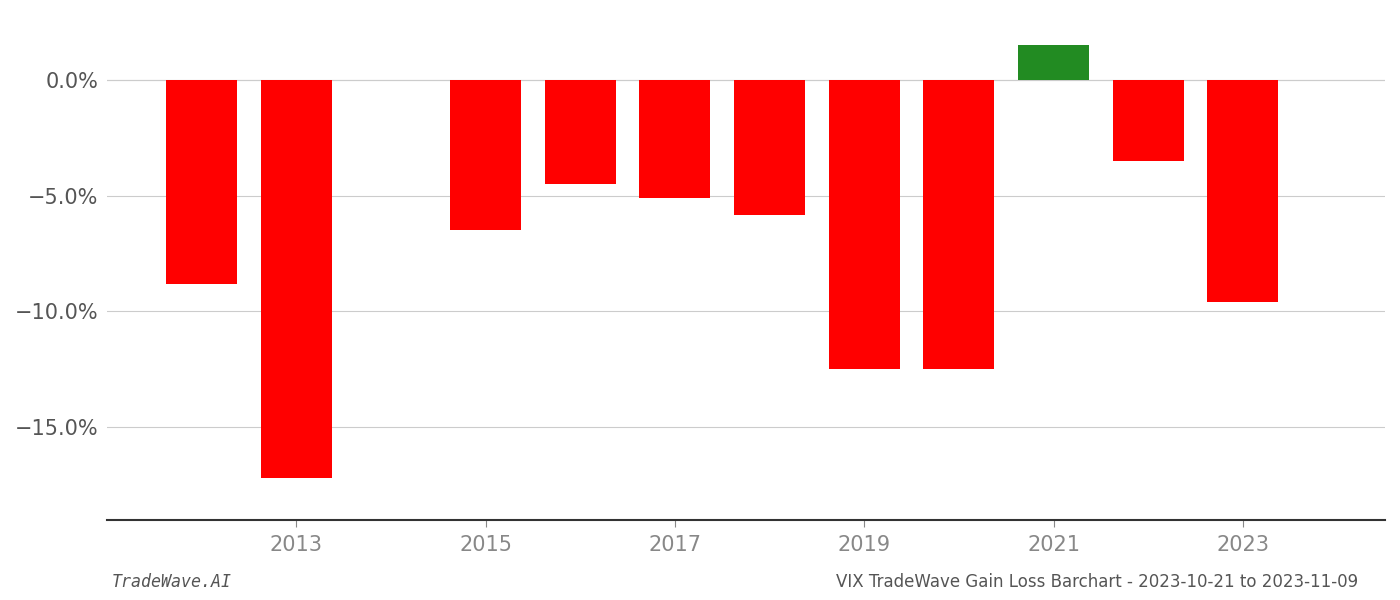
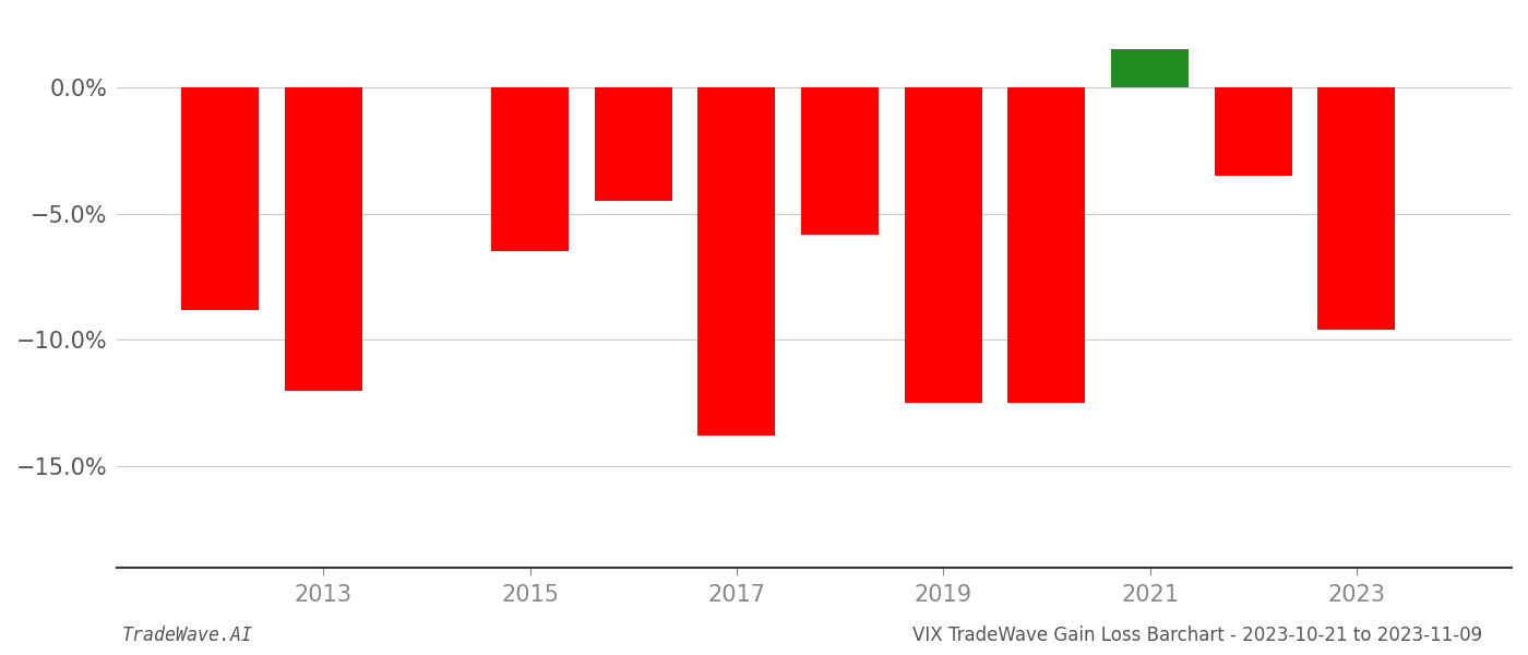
2013: -17.20% -> -12.00%
2017: -5.10% -> -13.80%
